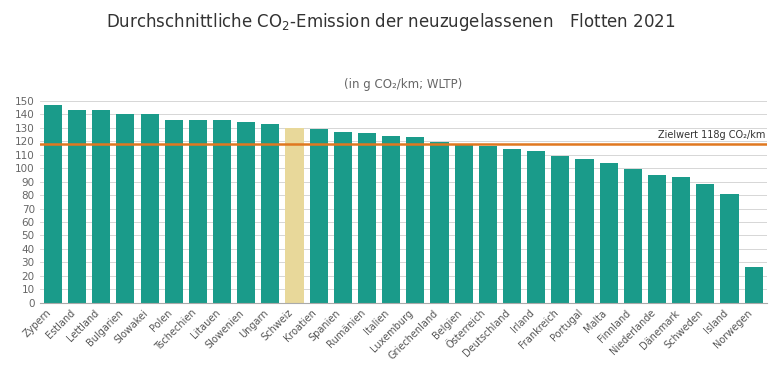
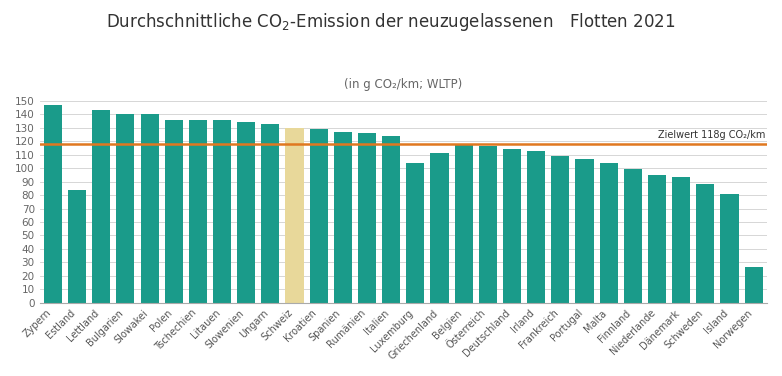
Estland: 143 -> 84
Luxemburg: 123 -> 104
Griechenland: 119 -> 111
